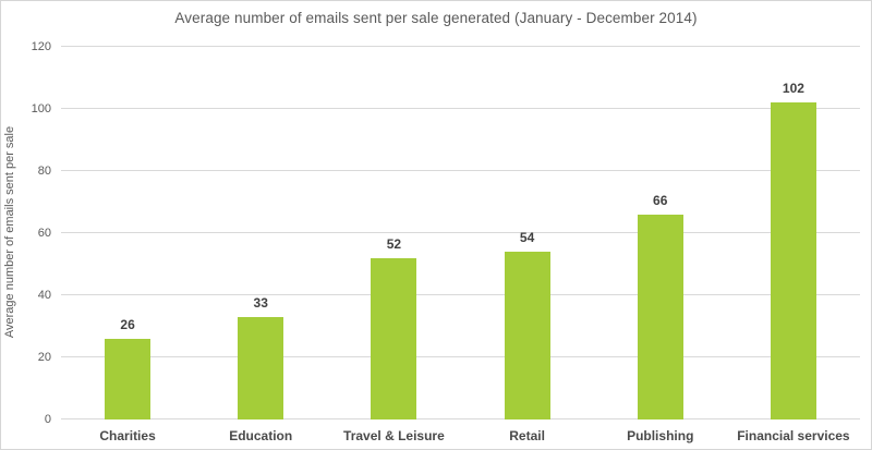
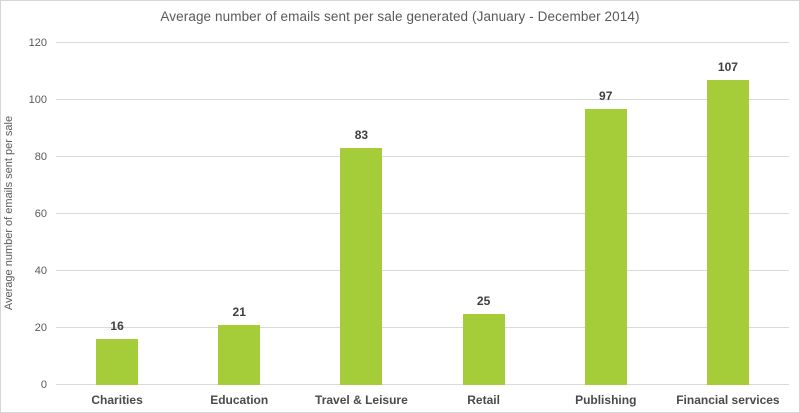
Charities: 26 -> 16
Education: 33 -> 21
Travel & Leisure: 52 -> 83
Retail: 54 -> 25
Publishing: 66 -> 97
Financial services: 102 -> 107
